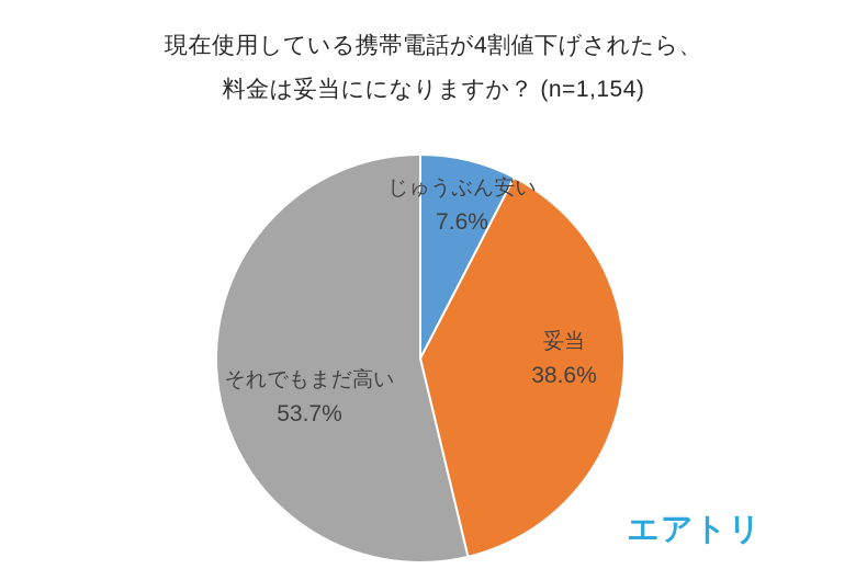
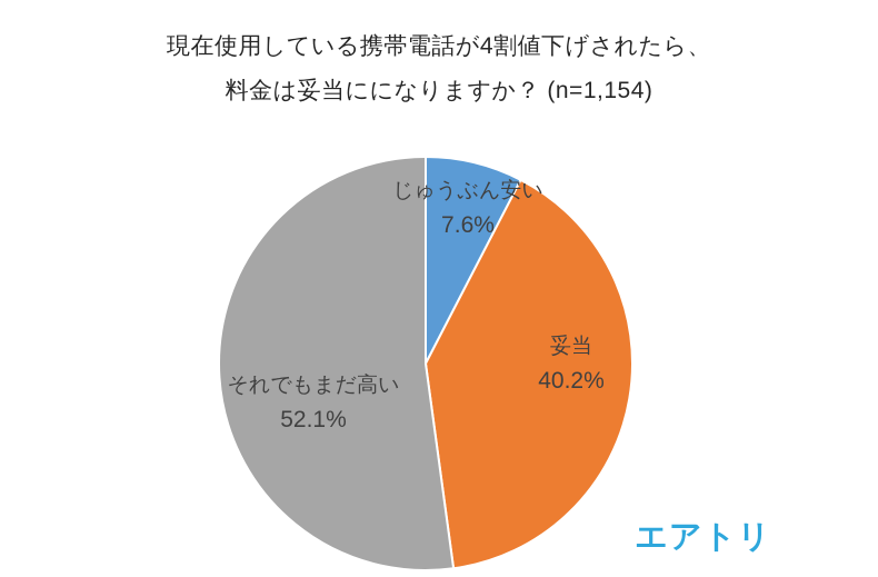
妥当: 38.6% -> 40.2%
それでもまだ高い: 53.7% -> 52.1%
